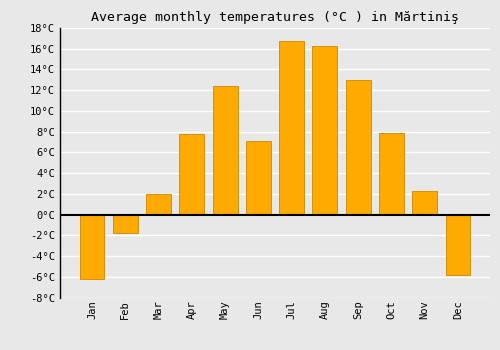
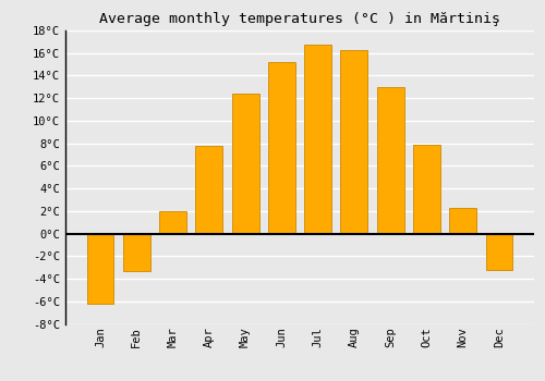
Feb: -1.8°C -> -3.3°C
Jun: 7.1°C -> 15.2°C
Dec: -5.8°C -> -3.2°C
